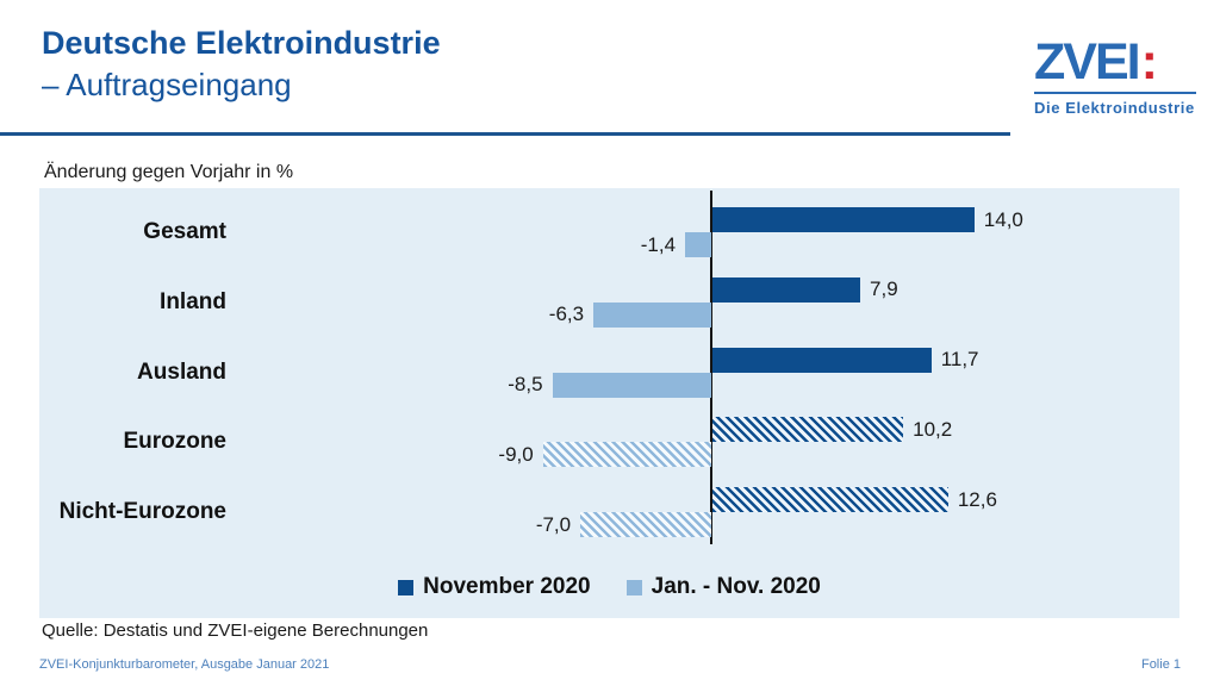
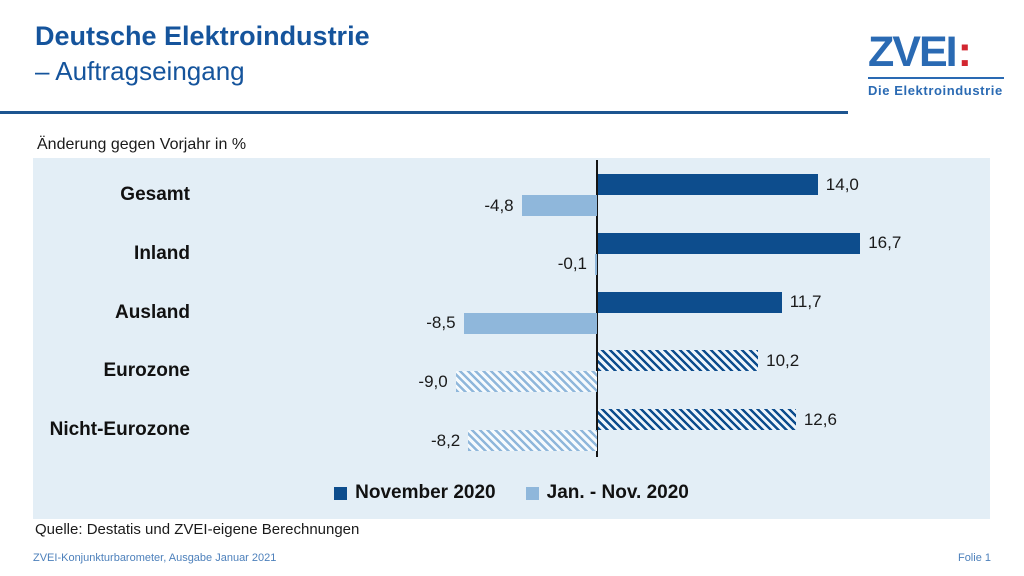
Jan. - Nov. 2020/Gesamt: -1,4 -> -4,8
November 2020/Inland: 7,9 -> 16,7
Jan. - Nov. 2020/Inland: -6,3 -> -0,1
Jan. - Nov. 2020/Nicht-Eurozone: -7,0 -> -8,2
